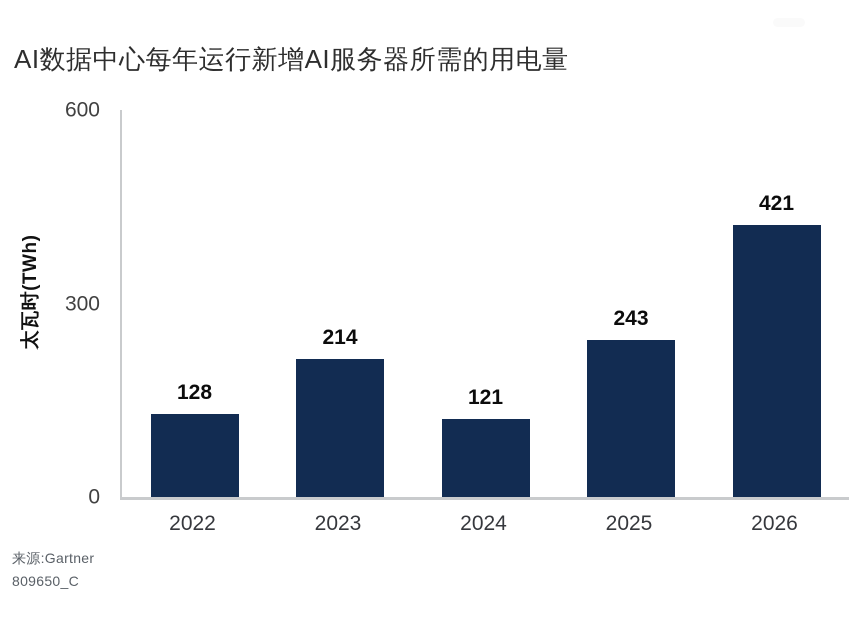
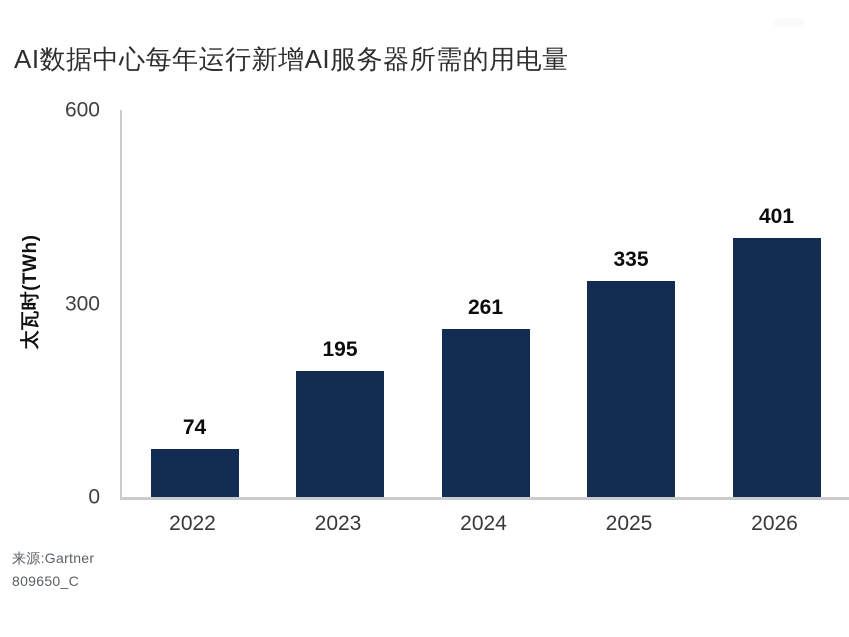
2022: 128 -> 74
2023: 214 -> 195
2024: 121 -> 261
2025: 243 -> 335
2026: 421 -> 401
